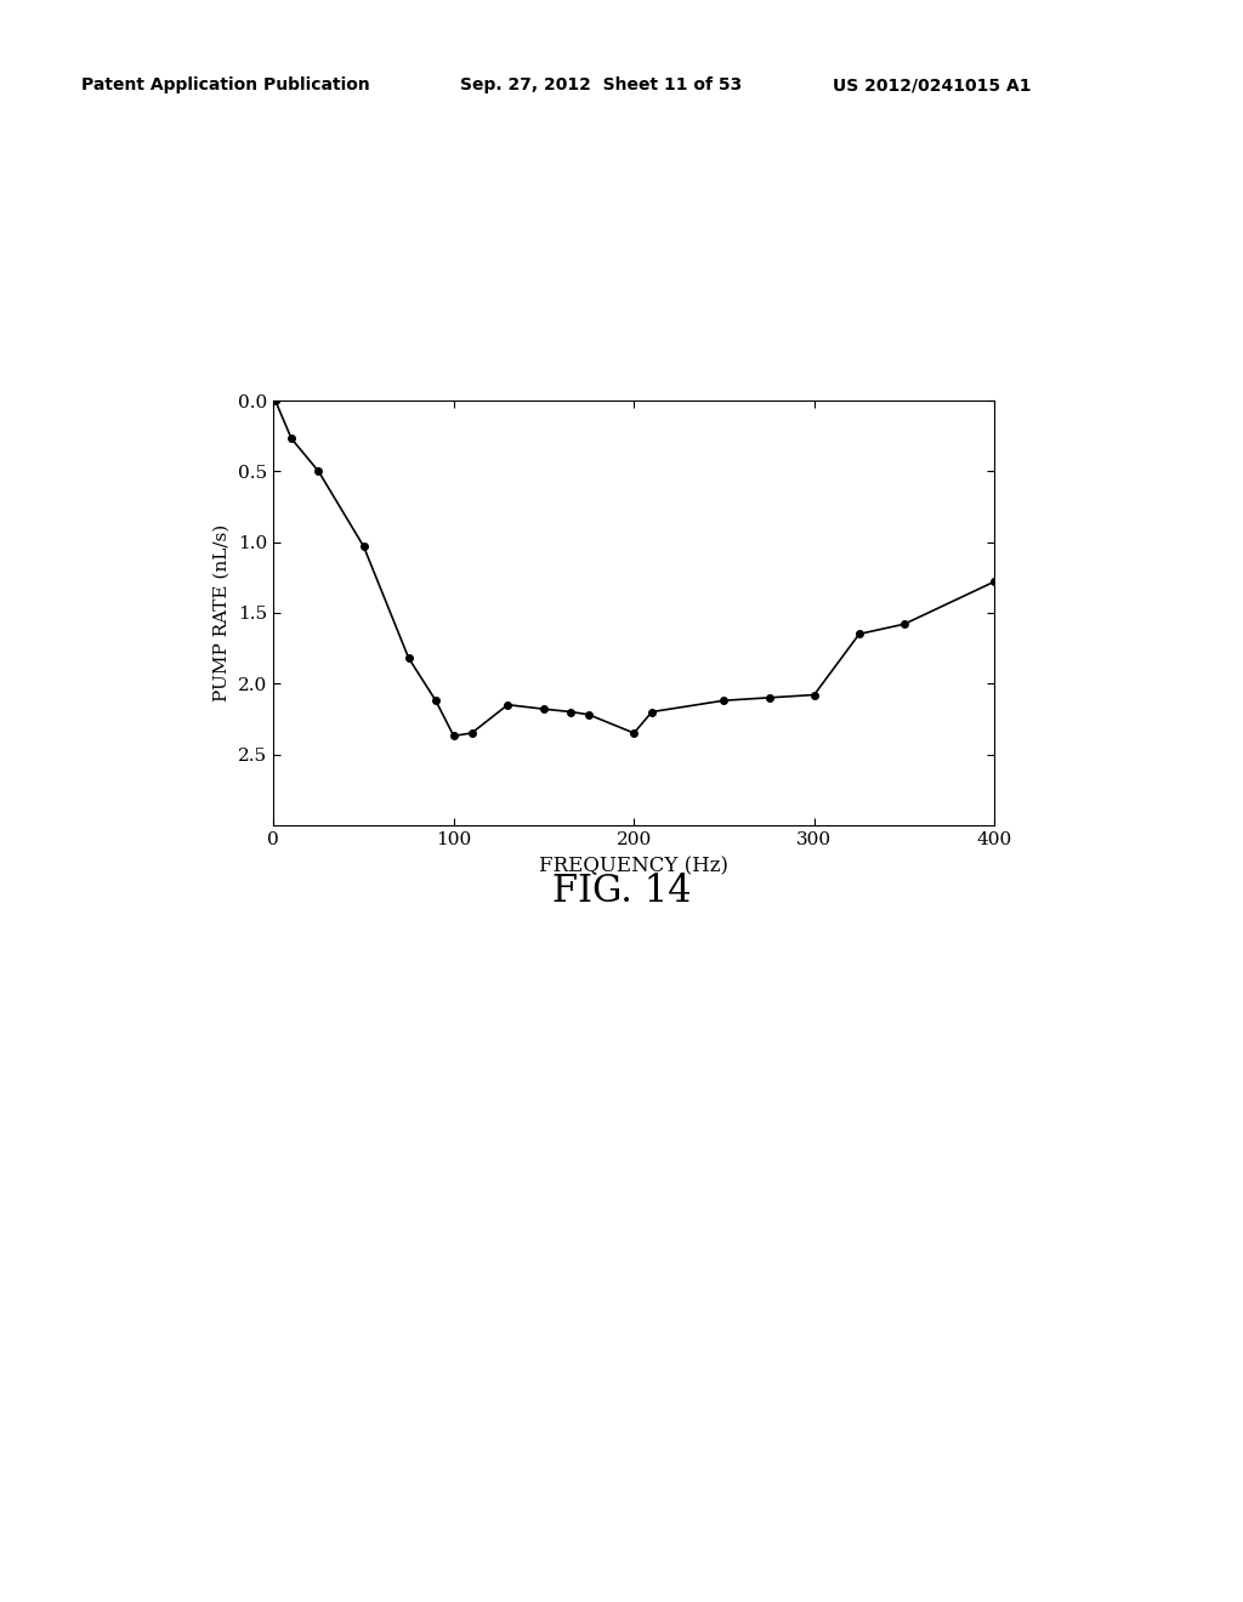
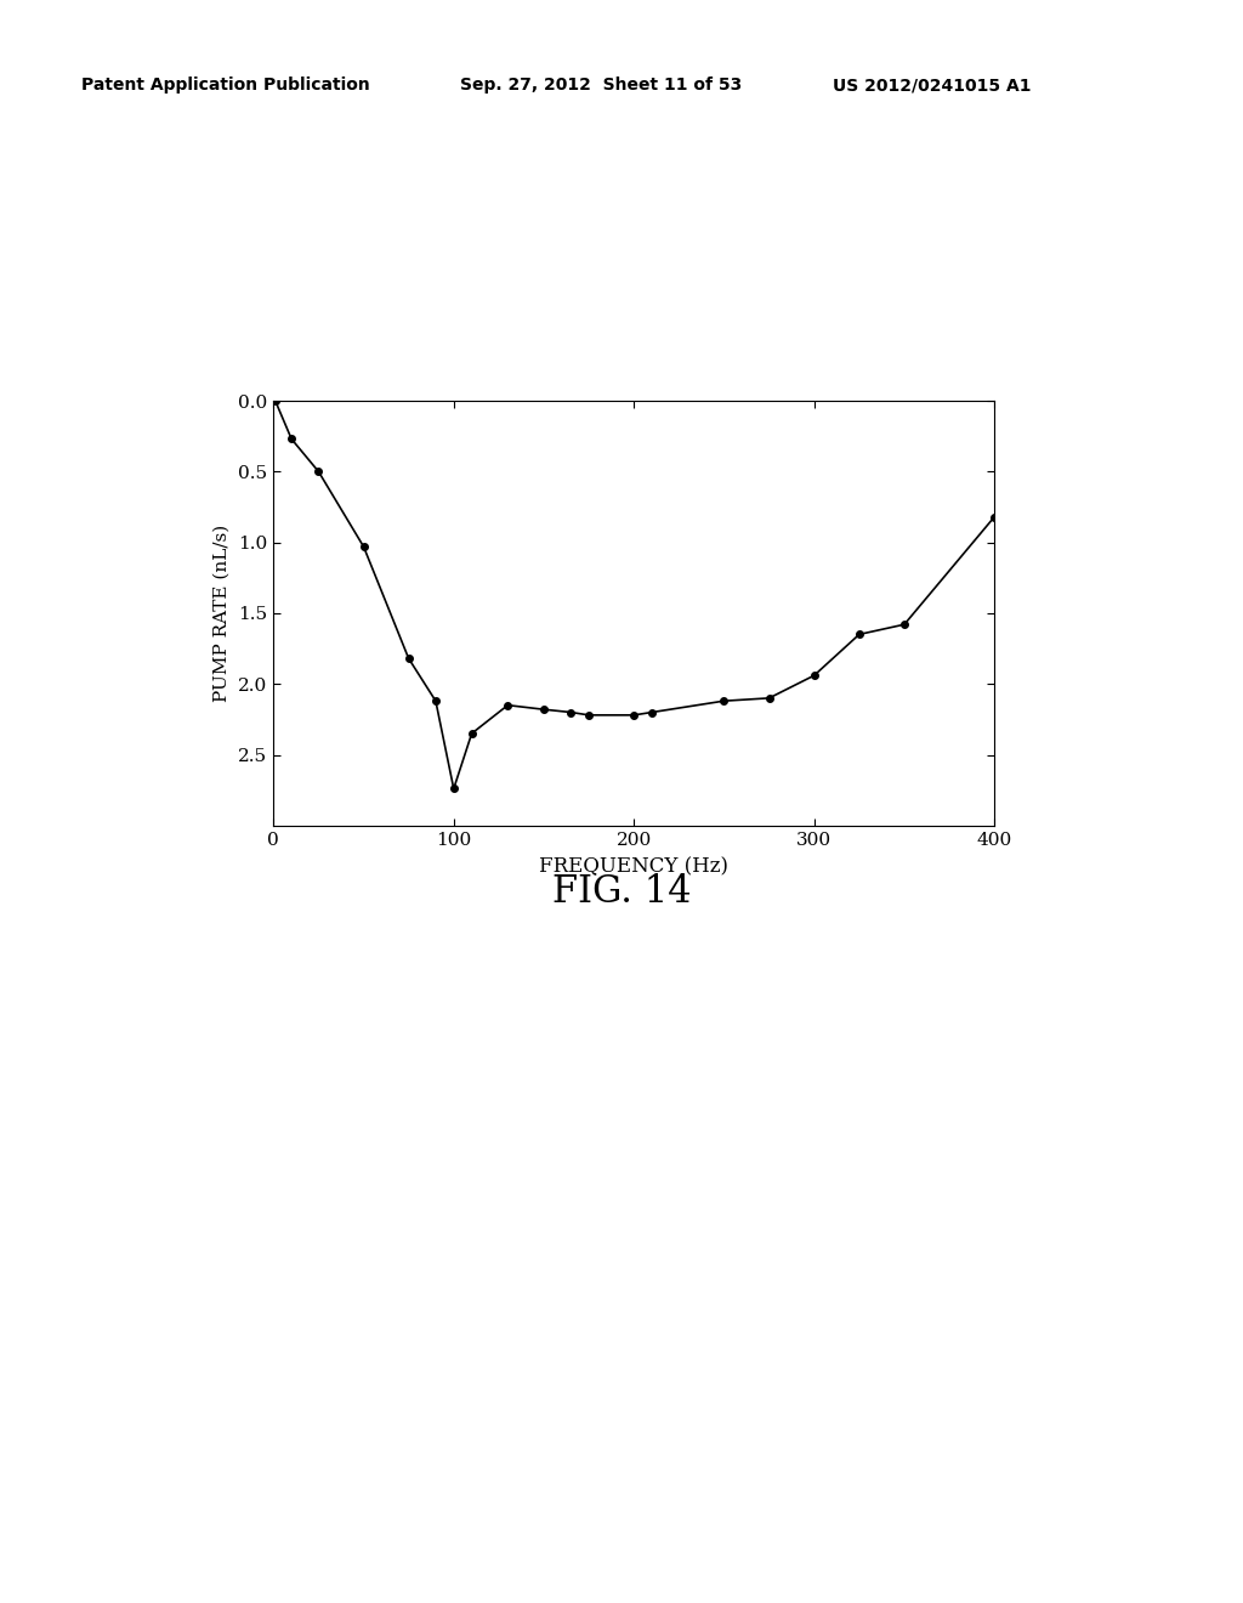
100: 2.37 -> 2.74
200: 2.35 -> 2.22
300: 2.08 -> 1.94
400: 1.28 -> 0.82
